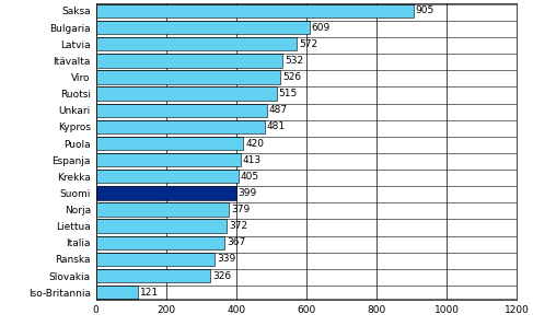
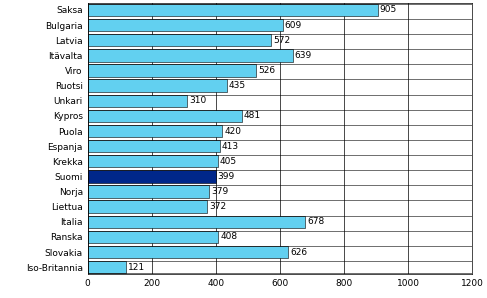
Itävalta: 532 -> 639
Ruotsi: 515 -> 435
Unkari: 487 -> 310
Italia: 367 -> 678
Ranska: 339 -> 408
Slovakia: 326 -> 626
